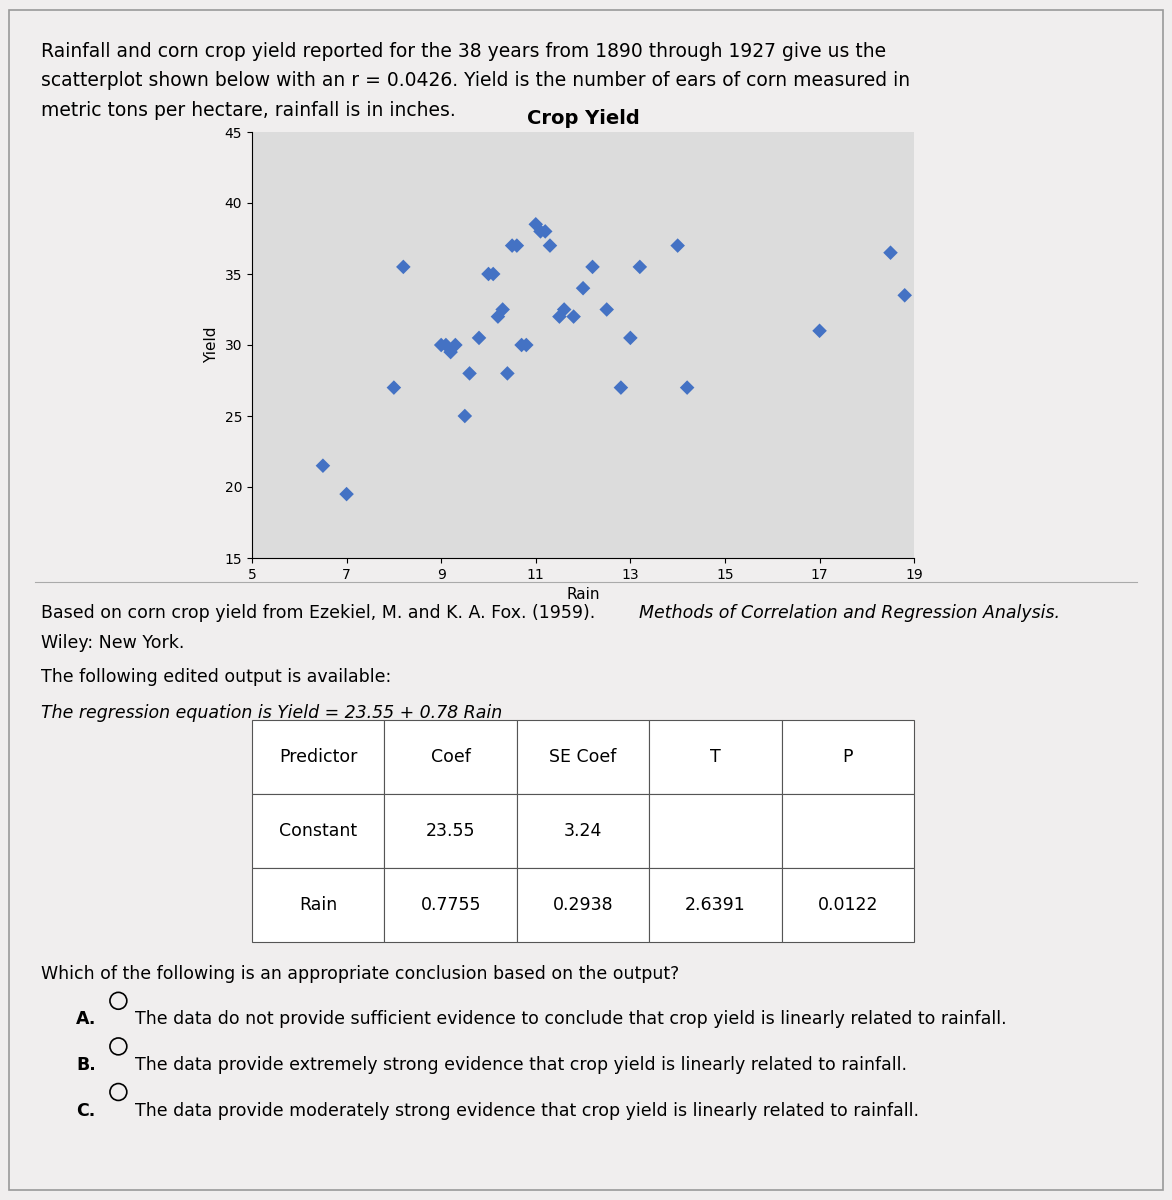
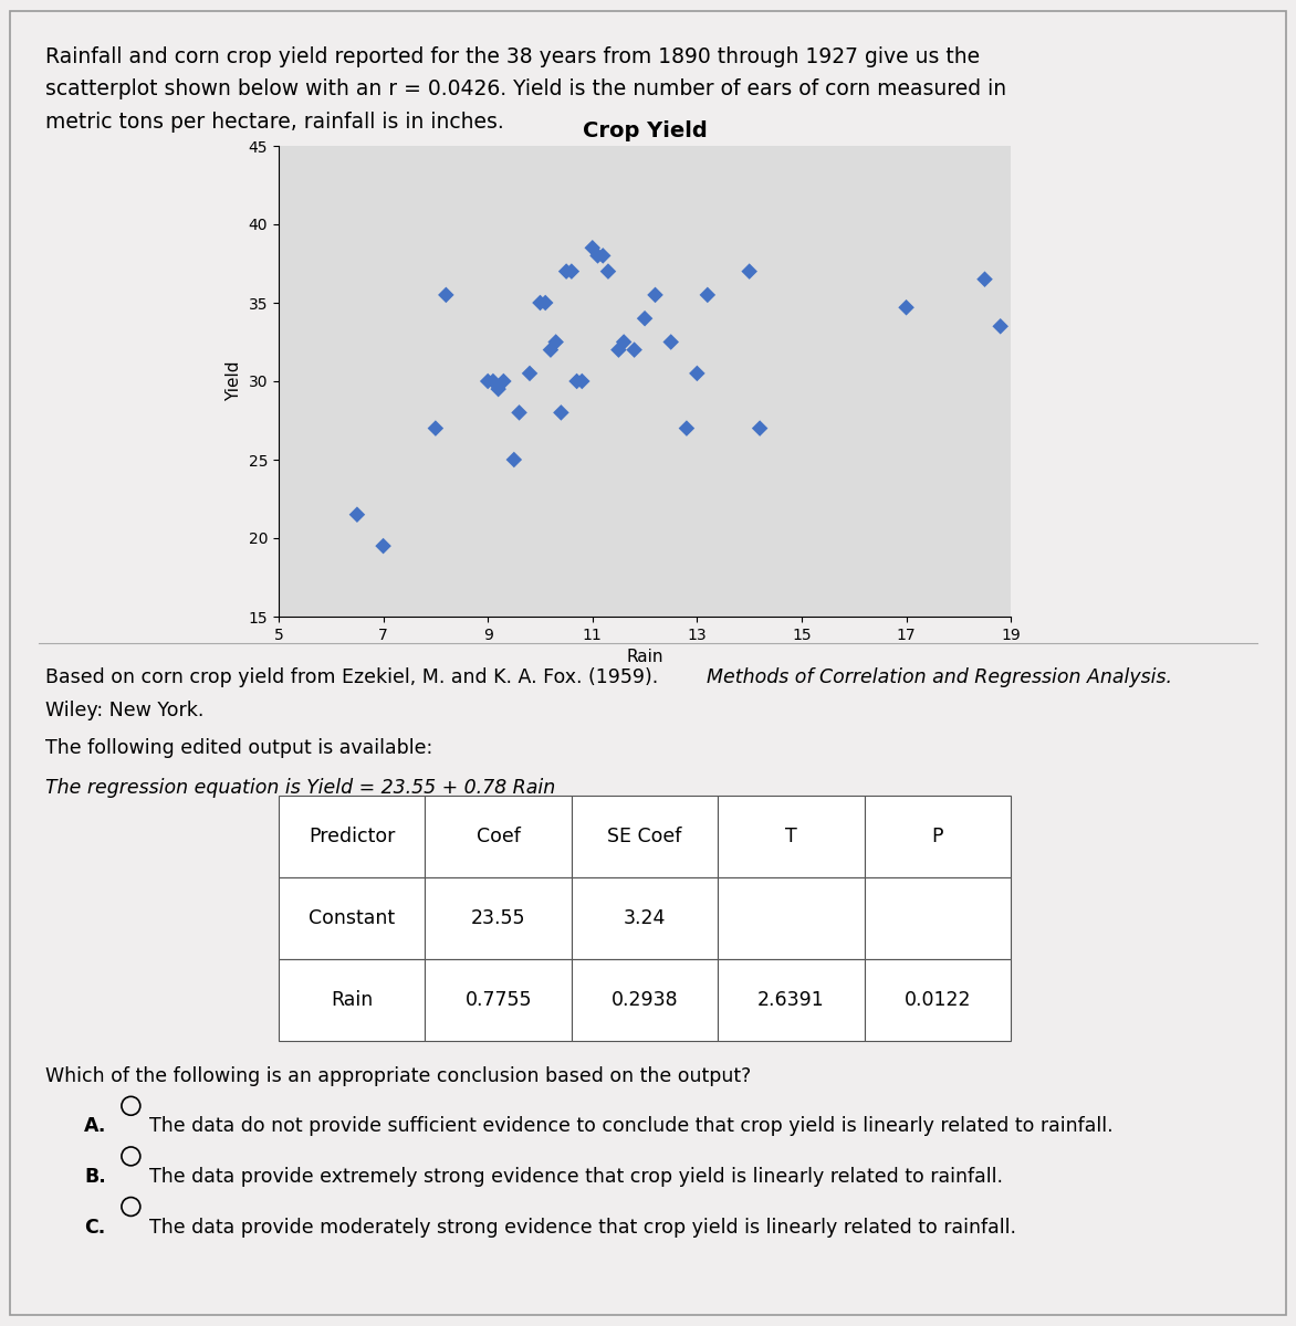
17: 31.0 -> 34.7
